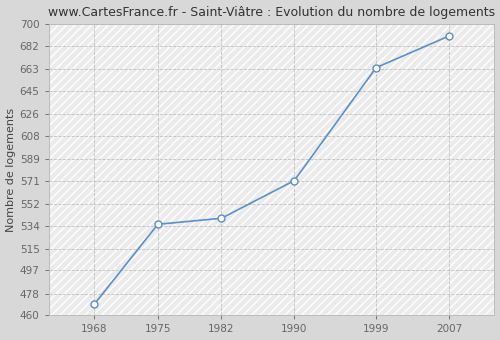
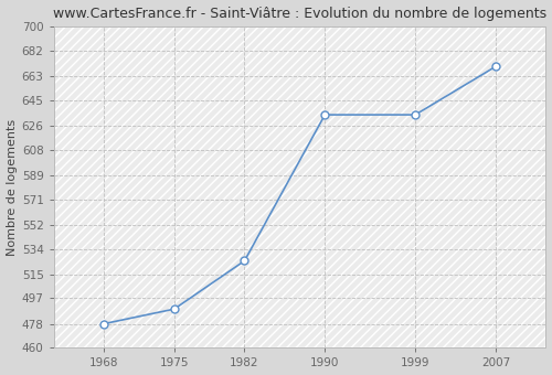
1968: 469 -> 478
1975: 535 -> 489
1982: 540 -> 525
1990: 571 -> 634
1999: 664 -> 634
2007: 690 -> 670
